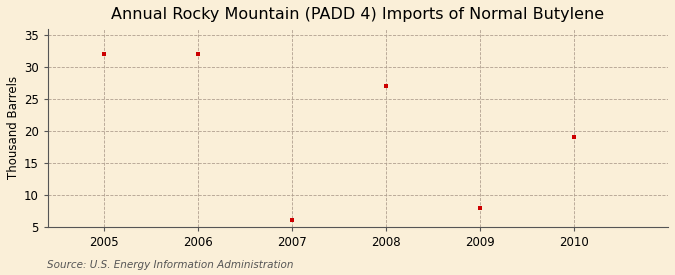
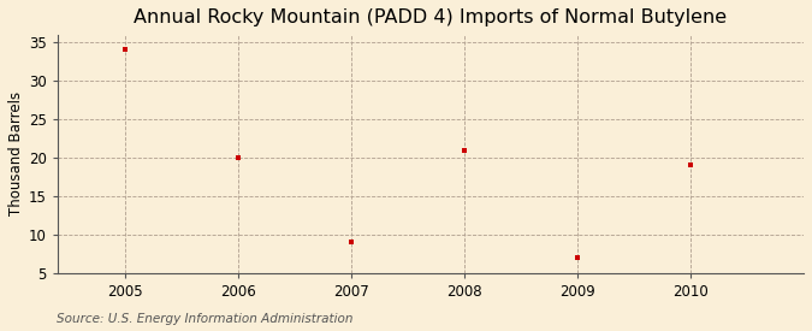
2005: 32 -> 34
2006: 32 -> 20
2007: 6 -> 9
2008: 27 -> 21
2009: 8 -> 7
